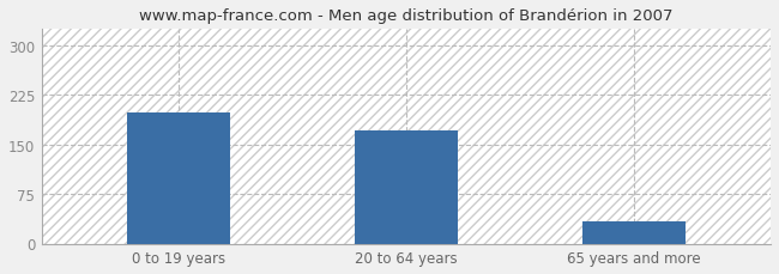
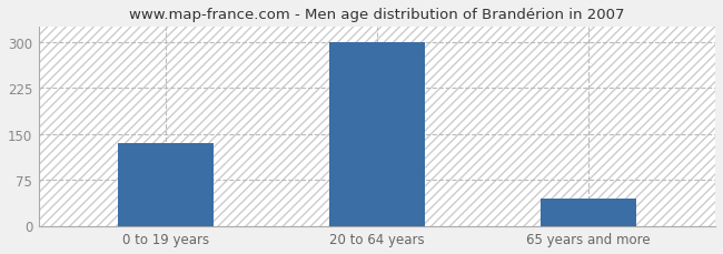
0 to 19 years: 198 -> 135
20 to 64 years: 172 -> 300
65 years and more: 34 -> 45
